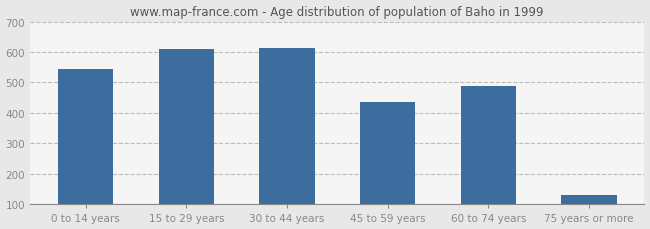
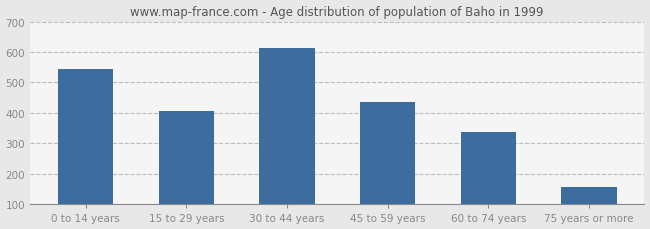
15 to 29 years: 610 -> 407
60 to 74 years: 490 -> 338
75 years or more: 130 -> 158
